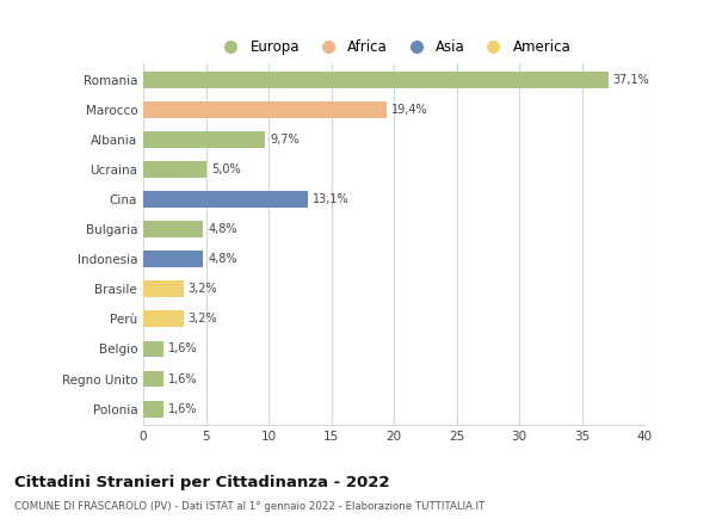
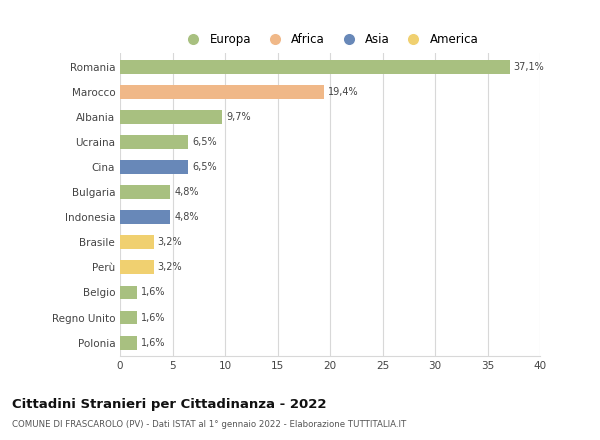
Ucraina: 5,0% -> 6,5%
Cina: 13,1% -> 6,5%
